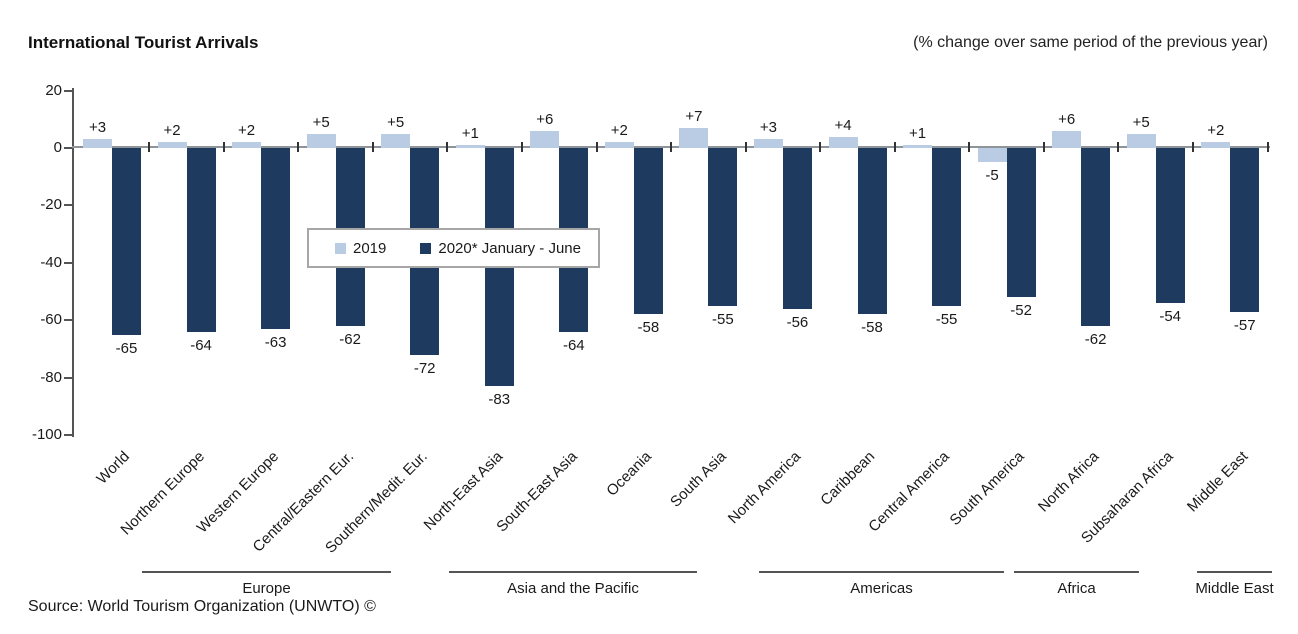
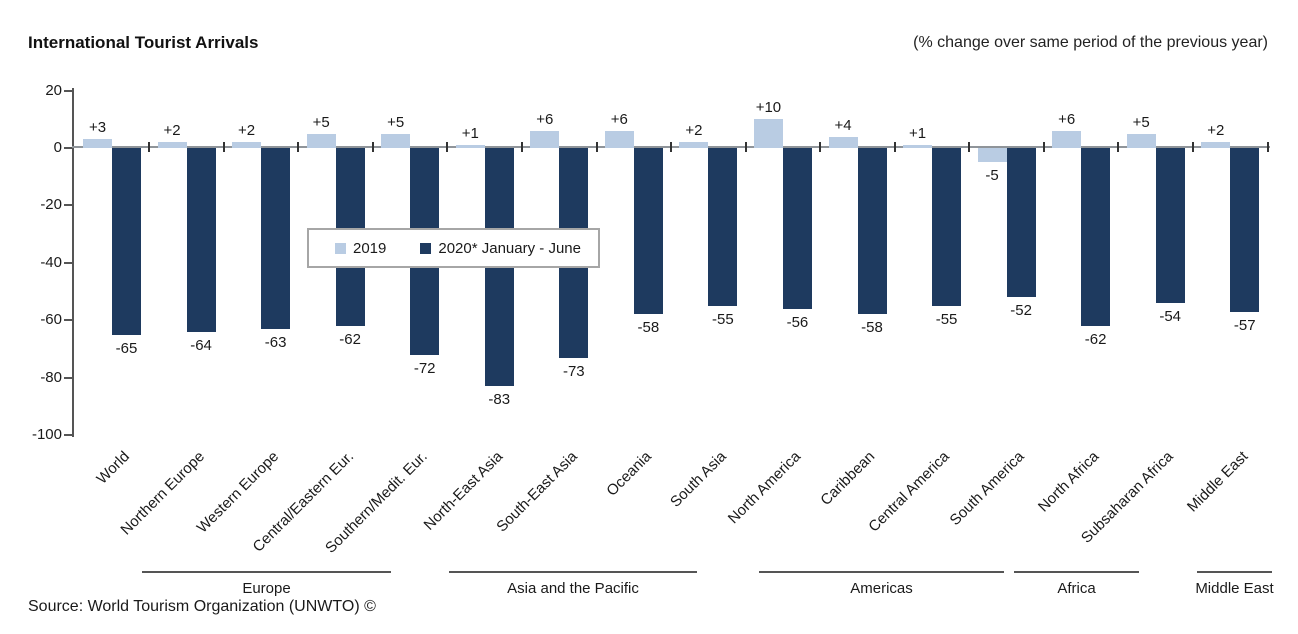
2020* January - June/South-East Asia: -64 -> -73
2019/Oceania: +2 -> +6
2019/South Asia: +7 -> +2
2019/North America: +3 -> +10
